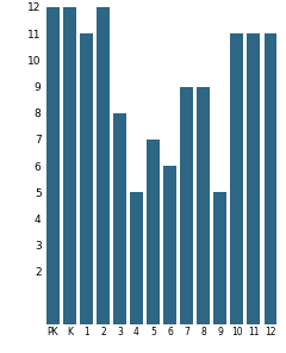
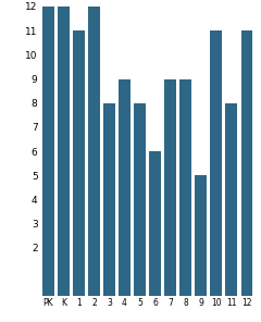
4: 5 -> 9
5: 7 -> 8
11: 11 -> 8
